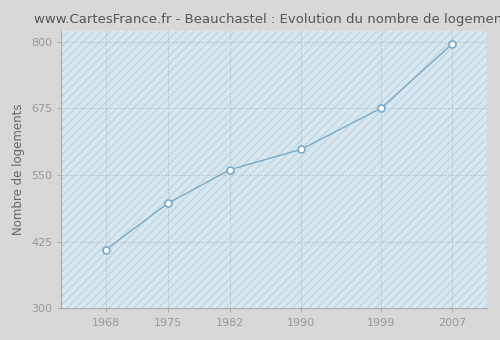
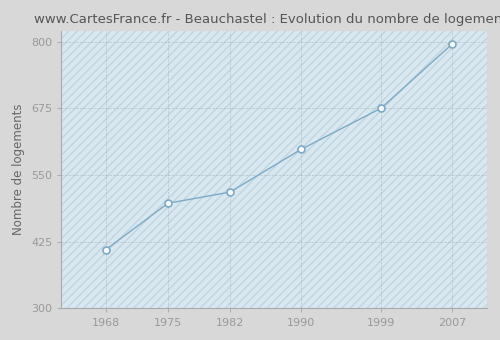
1982: 560 -> 518
